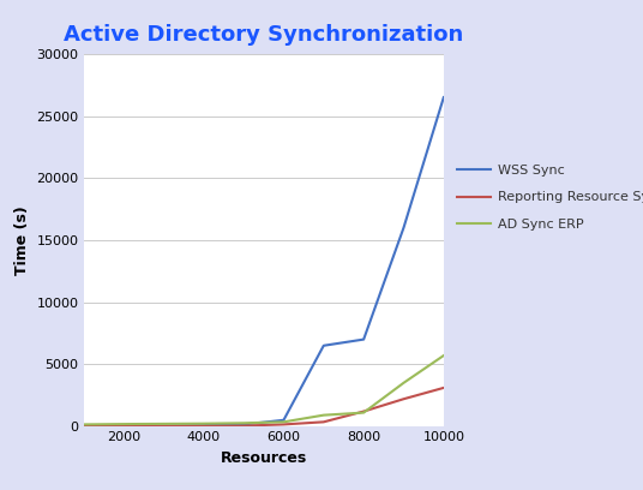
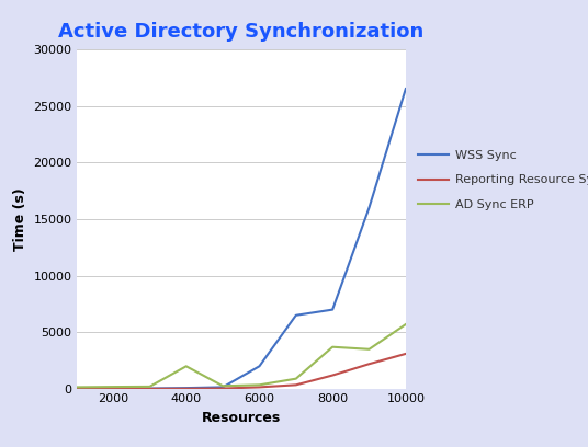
AD Sync ERP/4000: 200 -> 2000
WSS Sync/6000: 500 -> 2000
AD Sync ERP/8000: 1100 -> 3700
